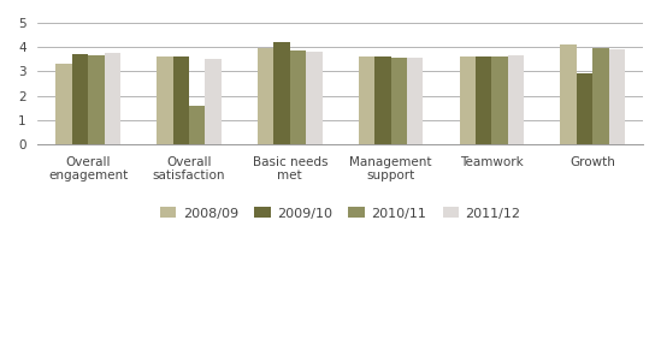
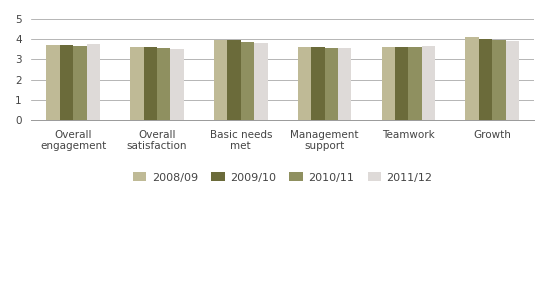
2008/09/Overall engagement: 3.30 -> 3.70
2010/11/Overall satisfaction: 1.60 -> 3.55
2009/10/Basic needs met: 4.20 -> 3.95
2009/10/Growth: 2.90 -> 4.00
